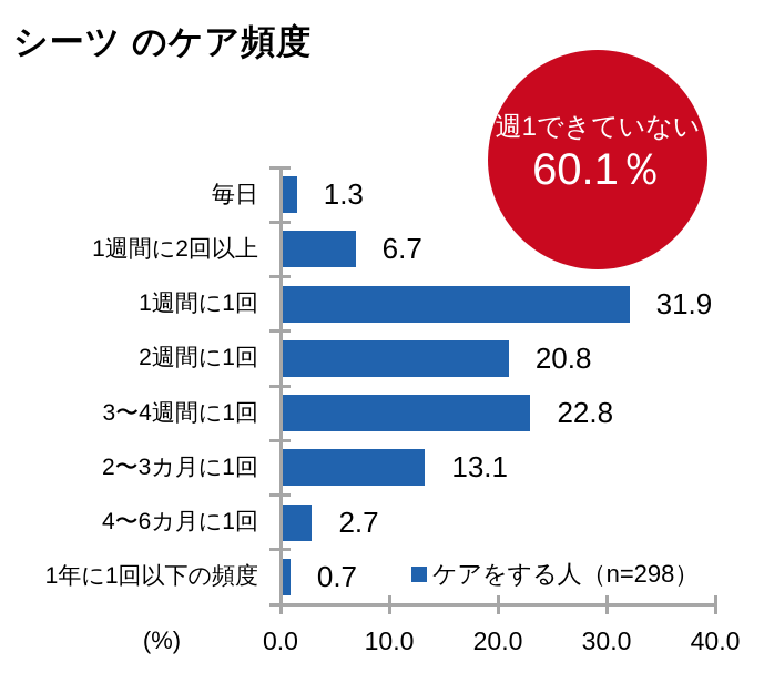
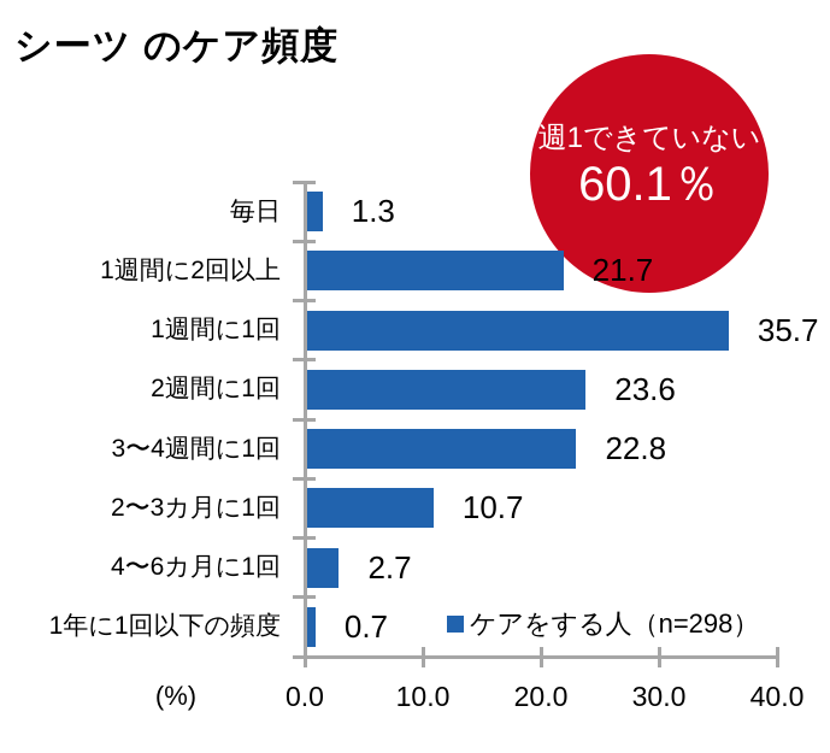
1週間に2回以上: 6.7 -> 21.7
1週間に1回: 31.9 -> 35.7
2週間に1回: 20.8 -> 23.6
2〜3カ月に1回: 13.1 -> 10.7
